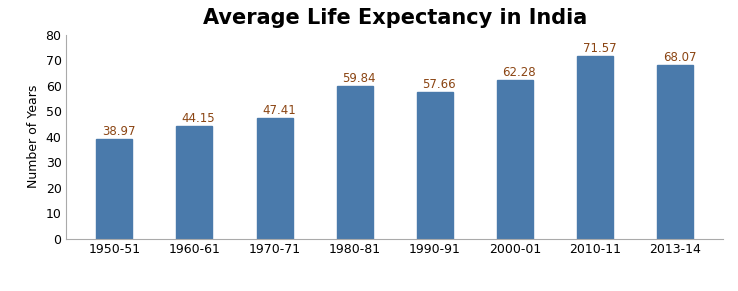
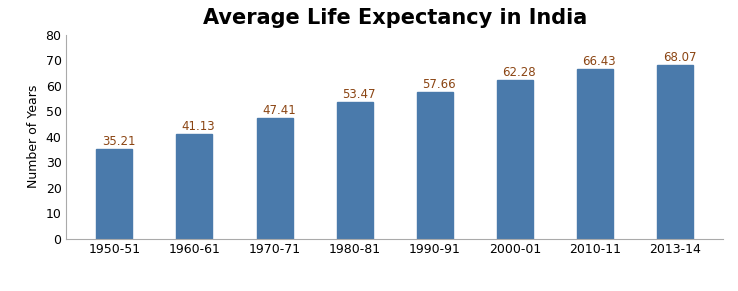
1950-51: 38.97 -> 35.21
1960-61: 44.15 -> 41.13
1980-81: 59.84 -> 53.47
2010-11: 71.57 -> 66.43
